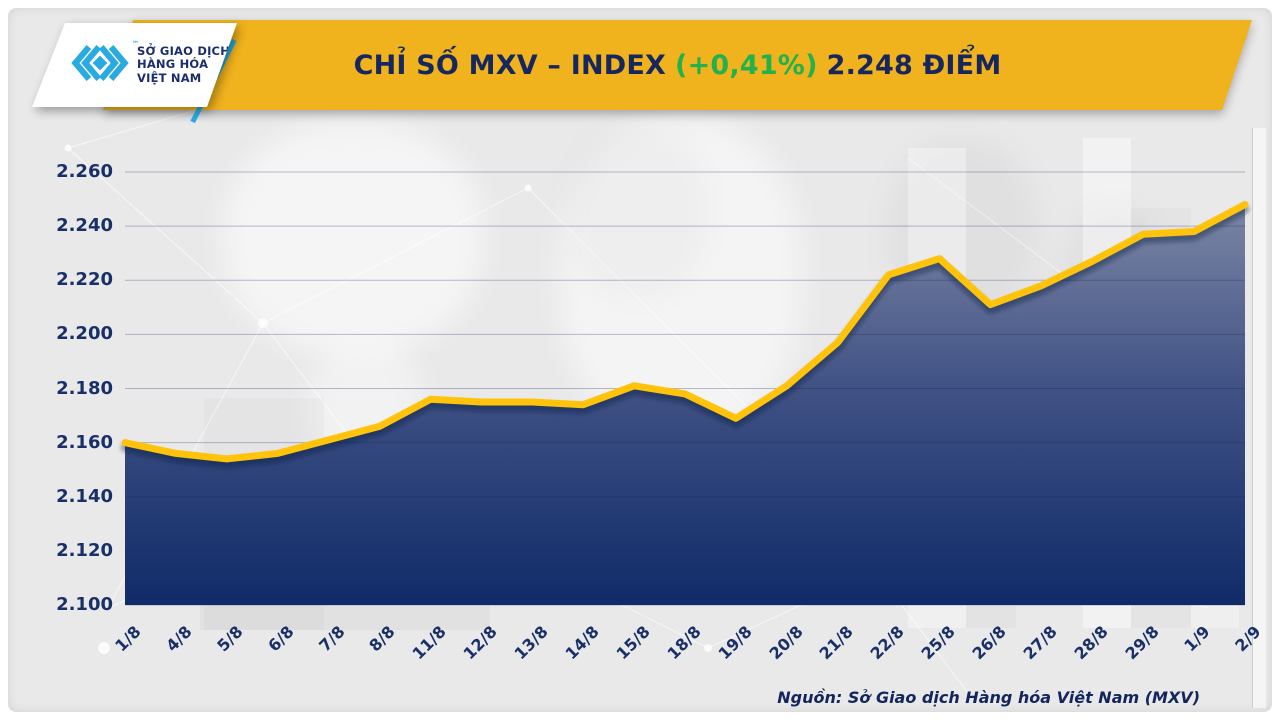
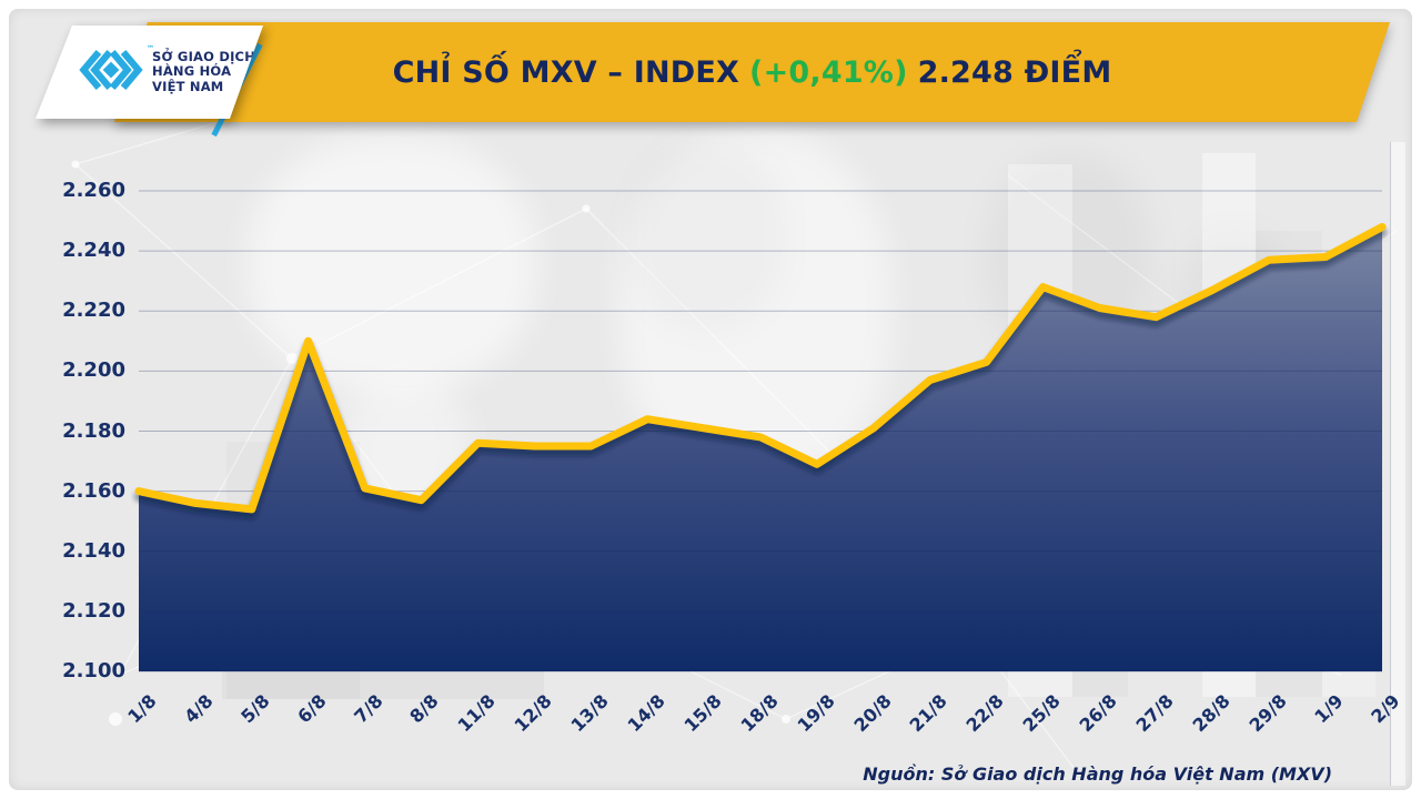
6/8: 2156 -> 2210
8/8: 2166 -> 2157
14/8: 2174 -> 2184
22/8: 2222 -> 2203
26/8: 2211 -> 2221
